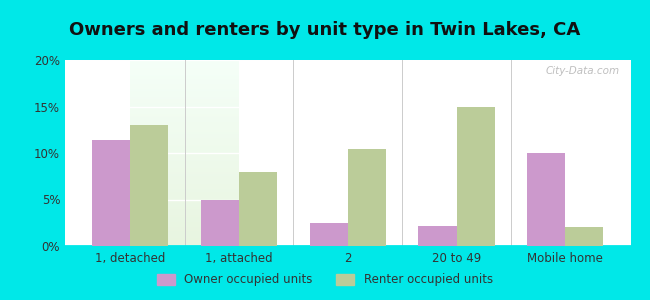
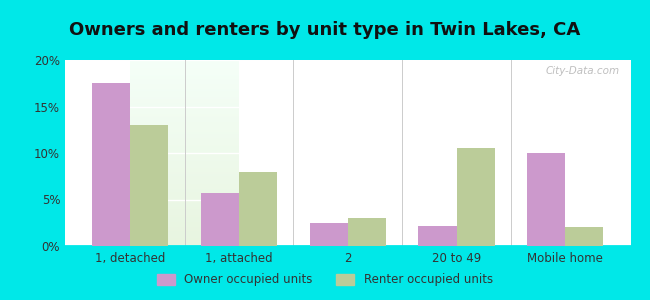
Owner occupied units/1, detached: 11.4% -> 17.5%
Owner occupied units/1, attached: 5.0% -> 5.7%
Renter occupied units/2: 10.4% -> 3.0%
Renter occupied units/20 to 49: 15.0% -> 10.5%
